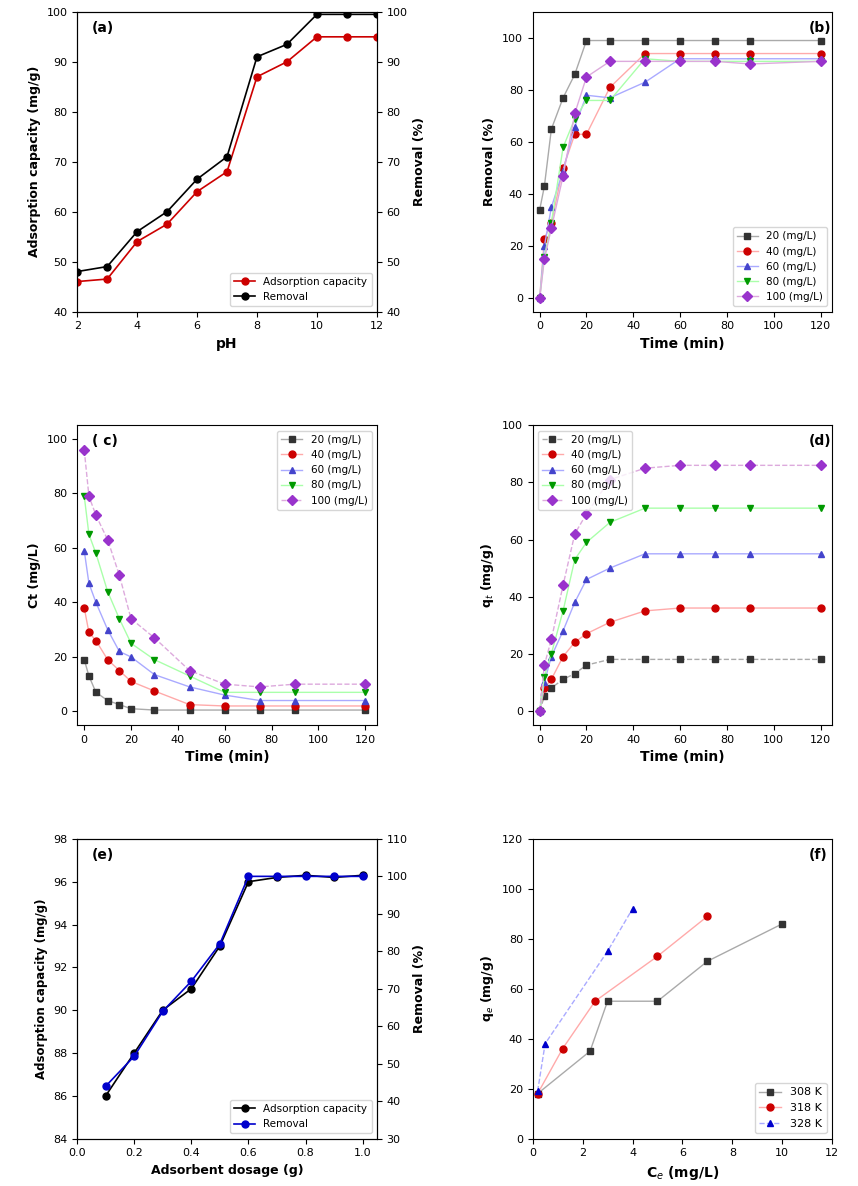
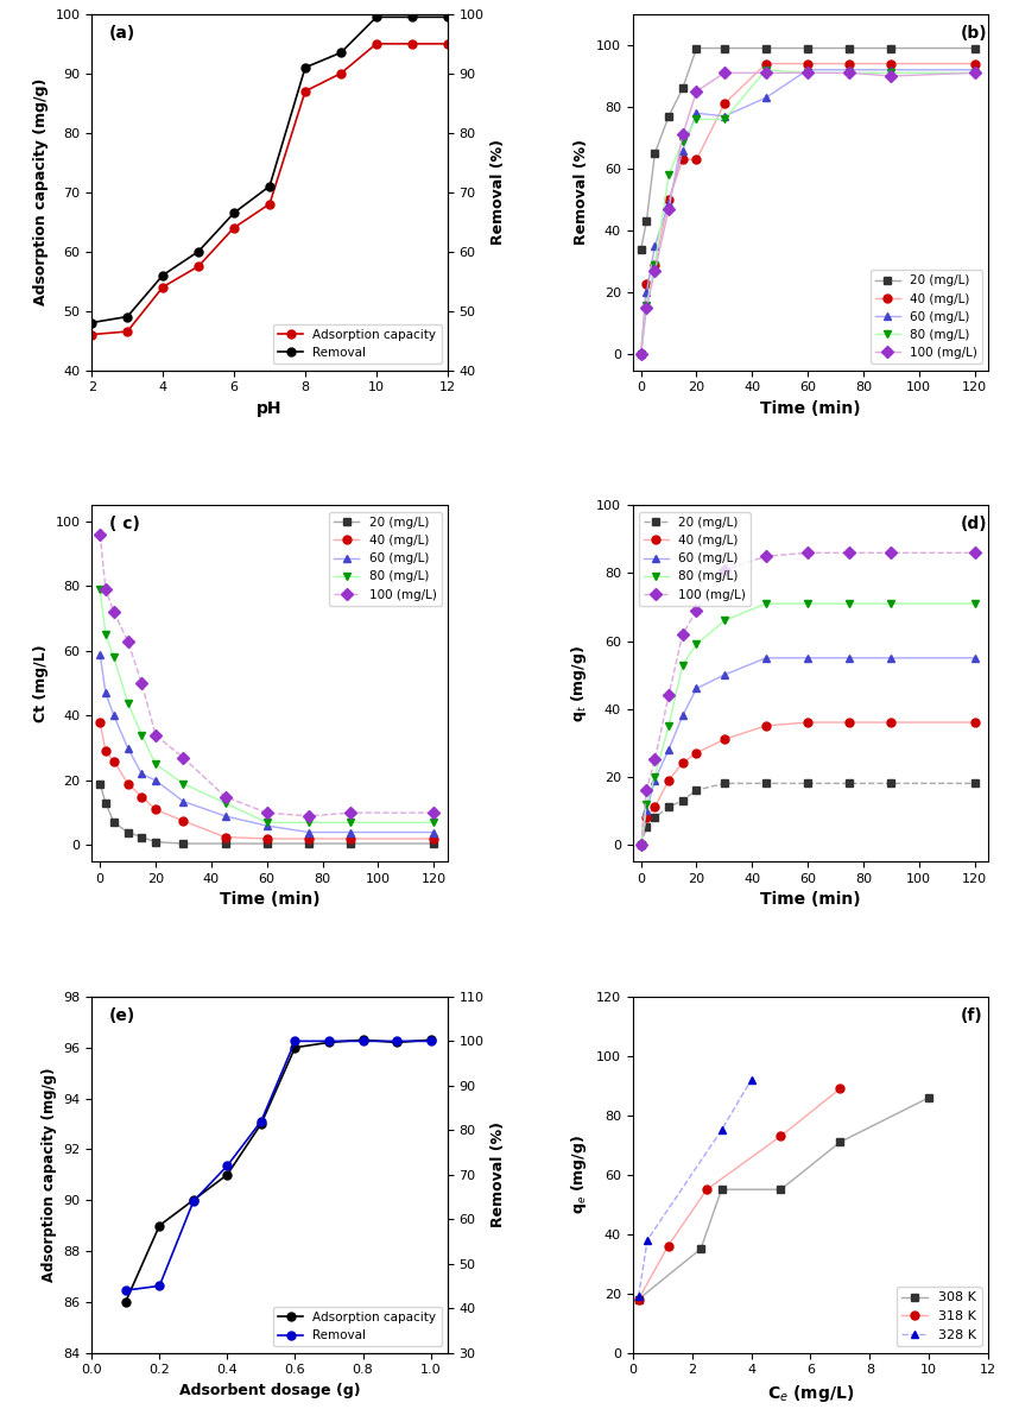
Adsorption capacity/0.2: 88.0 -> 89.0
Removal/0.2: 52 -> 45
